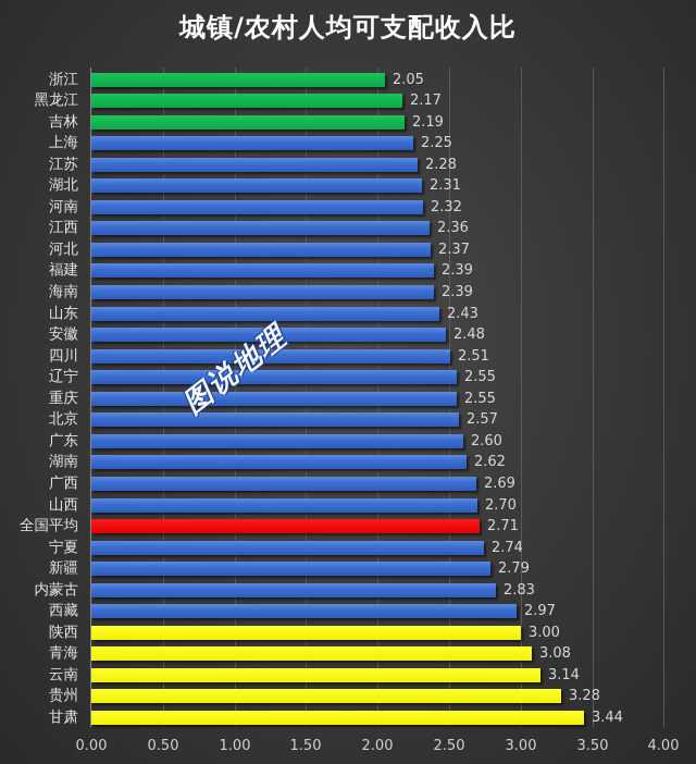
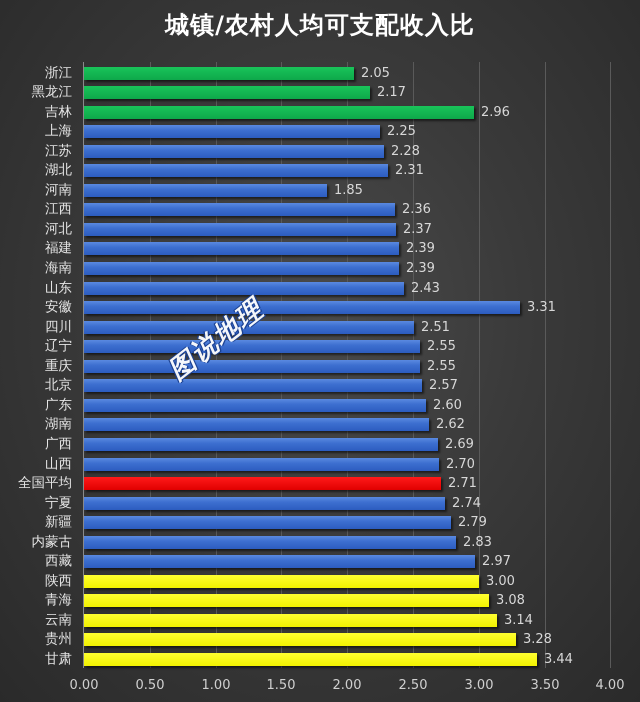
吉林: 2.19 -> 2.96
河南: 2.32 -> 1.85
安徽: 2.48 -> 3.31
